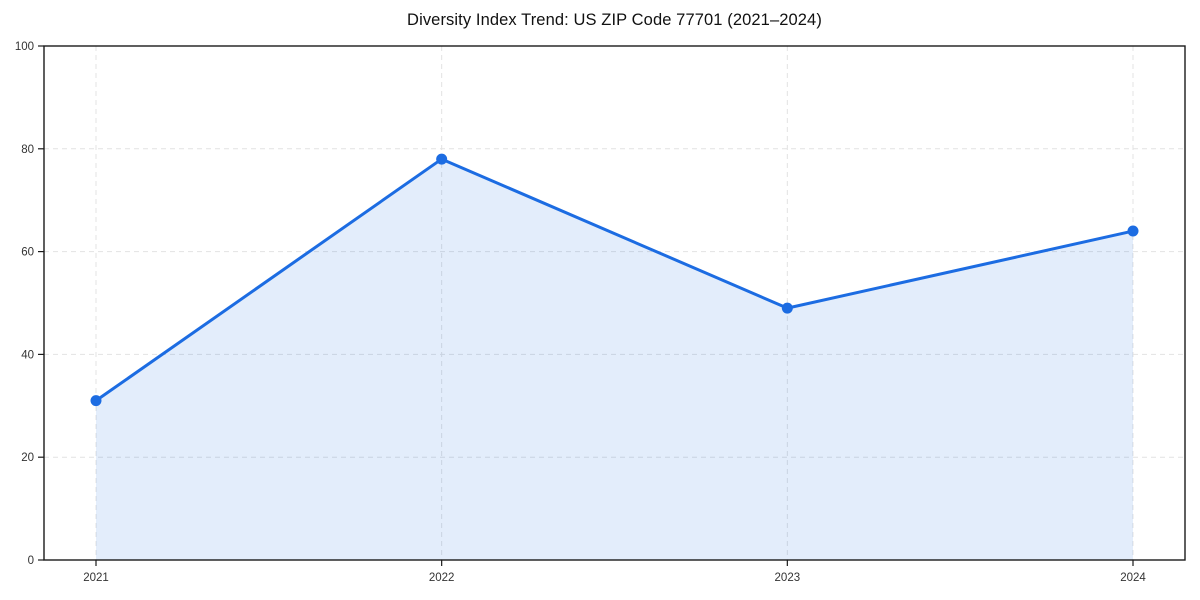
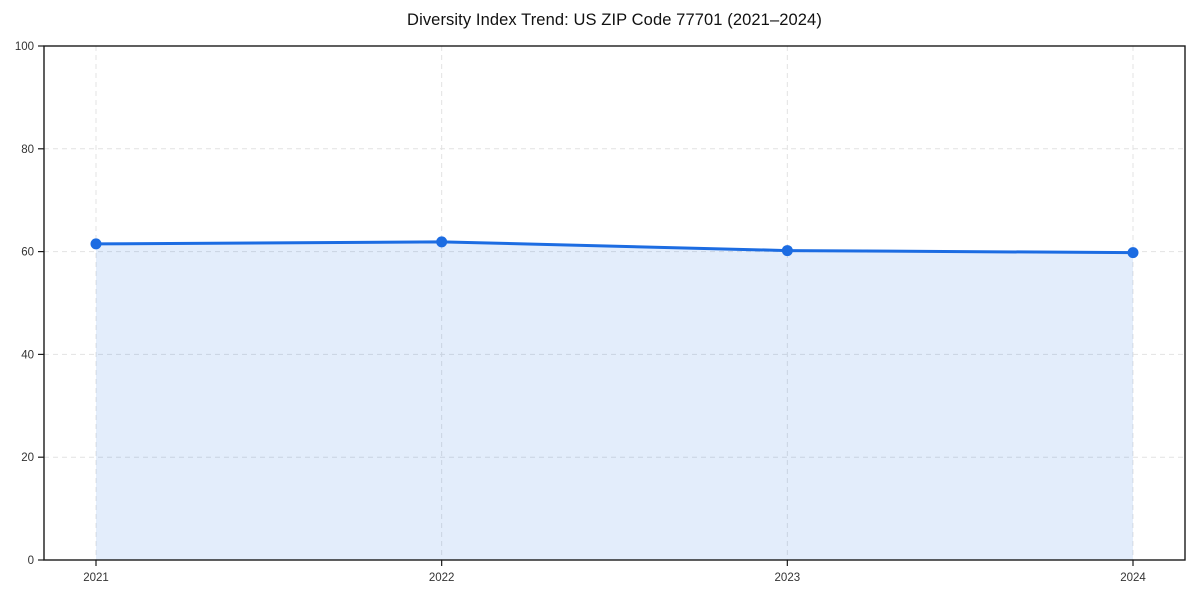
2021: 31 -> 62
2022: 78 -> 62
2023: 49 -> 60
2024: 64 -> 60
